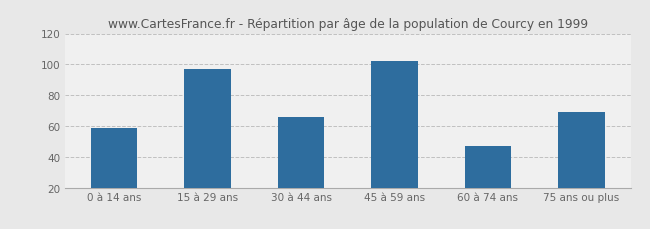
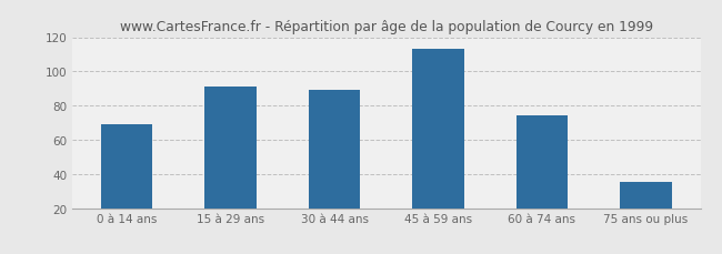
0 à 14 ans: 59 -> 69
15 à 29 ans: 97 -> 91
30 à 44 ans: 66 -> 89
45 à 59 ans: 102 -> 113
60 à 74 ans: 47 -> 74
75 ans ou plus: 69 -> 35
